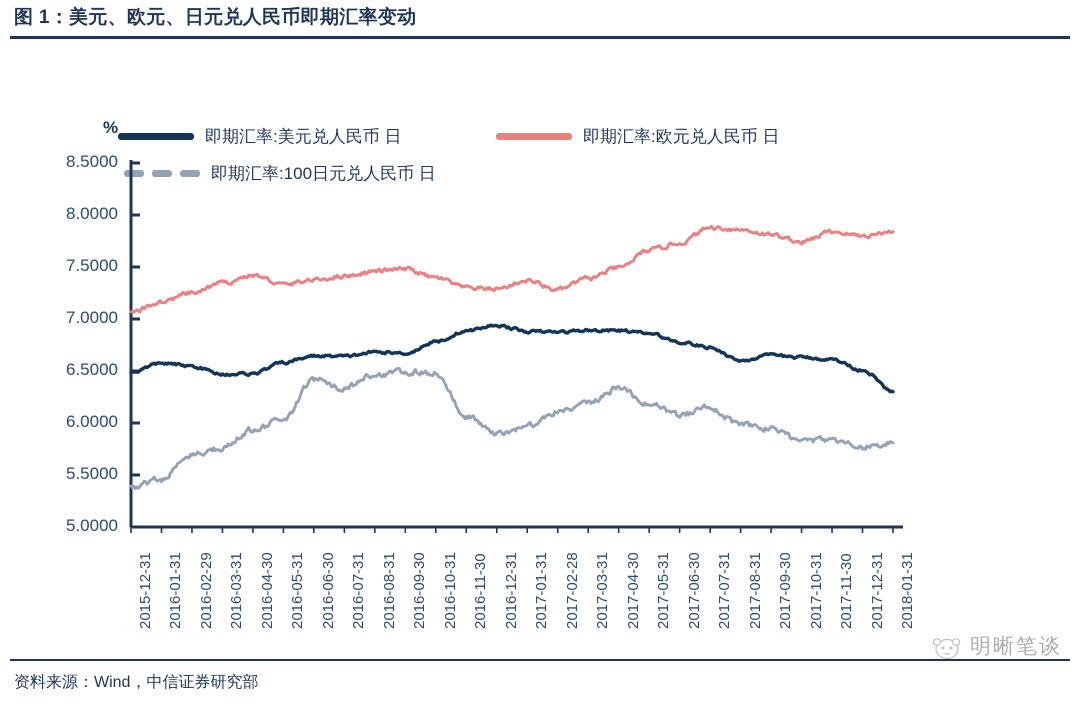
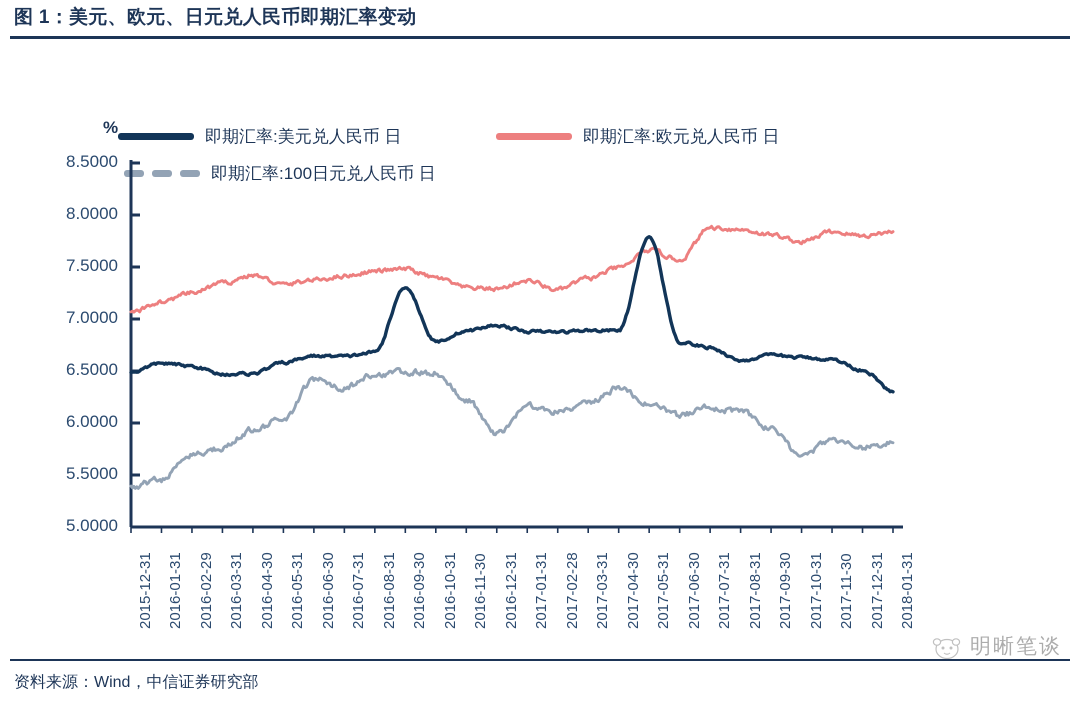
即期汇率:美元兑人民币 日/2016-09-30: 6.67 -> 7.31
即期汇率:100日元兑人民币 日/2016-11-30: 6.06 -> 6.22
即期汇率:100日元兑人民币 日/2017-01-31: 5.96 -> 6.16
即期汇率:美元兑人民币 日/2017-05-31: 6.86 -> 7.79
即期汇率:欧元兑人民币 日/2017-06-30: 7.73 -> 7.57
即期汇率:100日元兑人民币 日/2017-08-31: 5.98 -> 6.11
即期汇率:100日元兑人民币 日/2017-10-31: 5.83 -> 5.68
